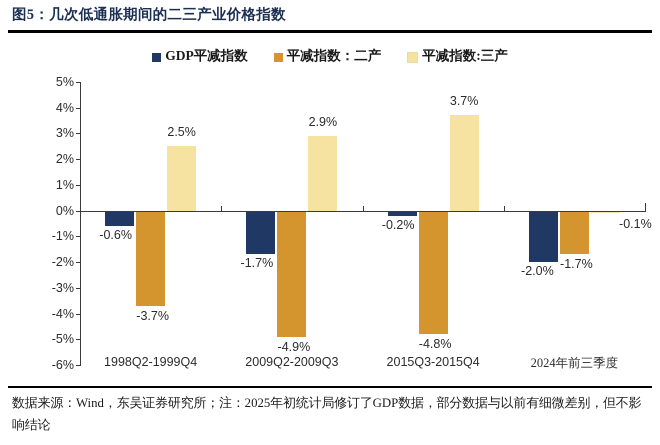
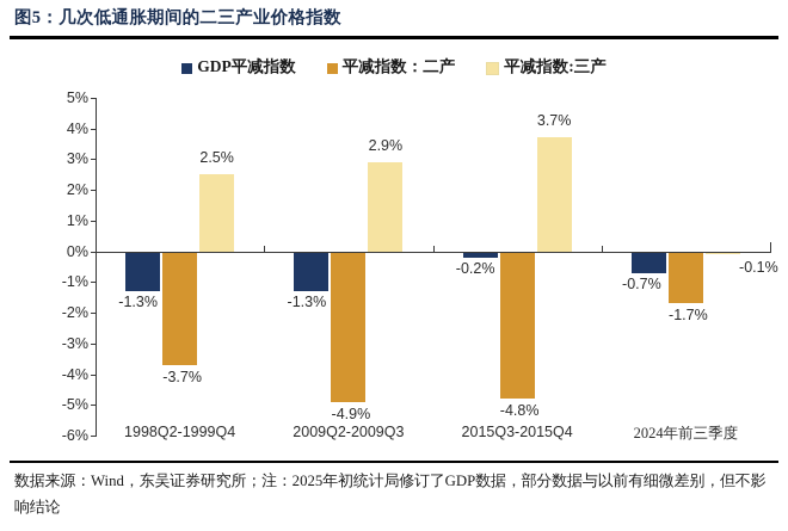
GDP平减指数/1998Q2-1999Q4: -0.6% -> -1.3%
GDP平减指数/2009Q2-2009Q3: -1.7% -> -1.3%
GDP平减指数/2024年前三季度: -2.0% -> -0.7%
